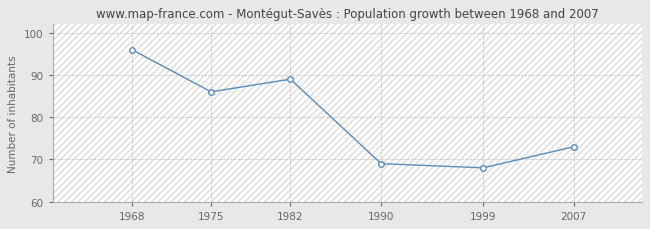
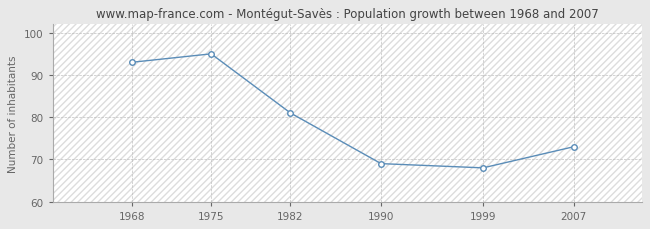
1968: 96 -> 93
1975: 86 -> 95
1982: 89 -> 81
